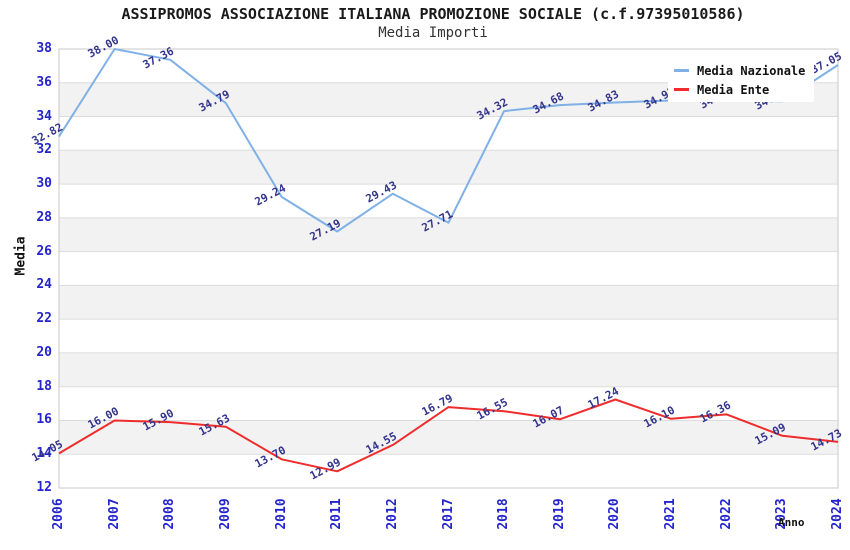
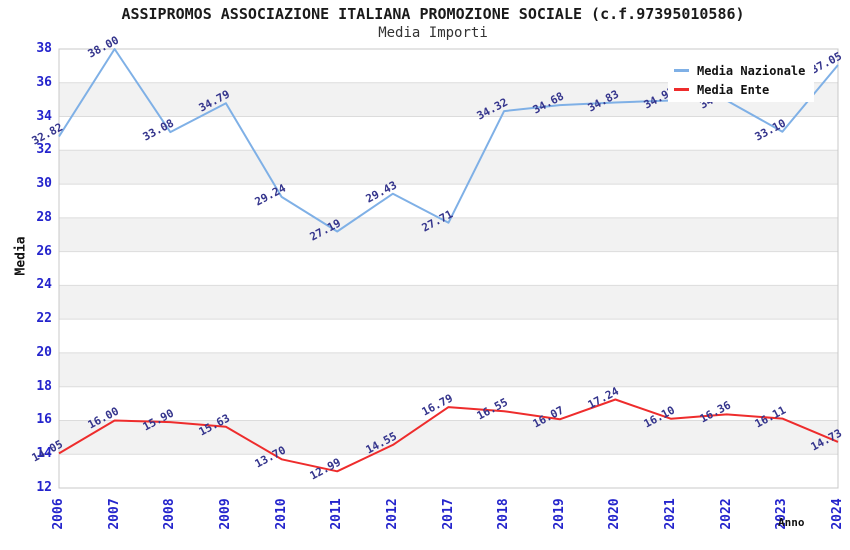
Media Nazionale/2008: 37.36 -> 33.08
Media Nazionale/2023: 34.90 -> 33.10
Media Ente/2023: 15.09 -> 16.11
